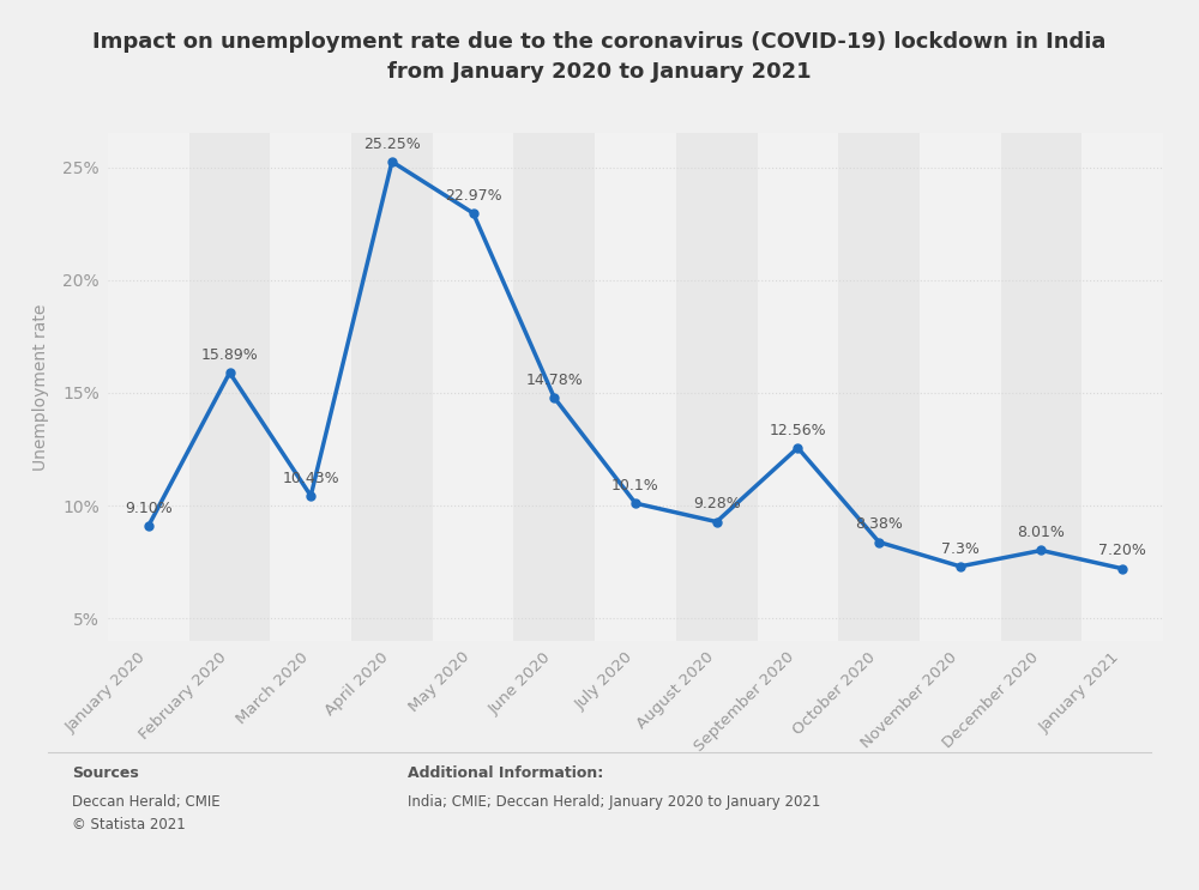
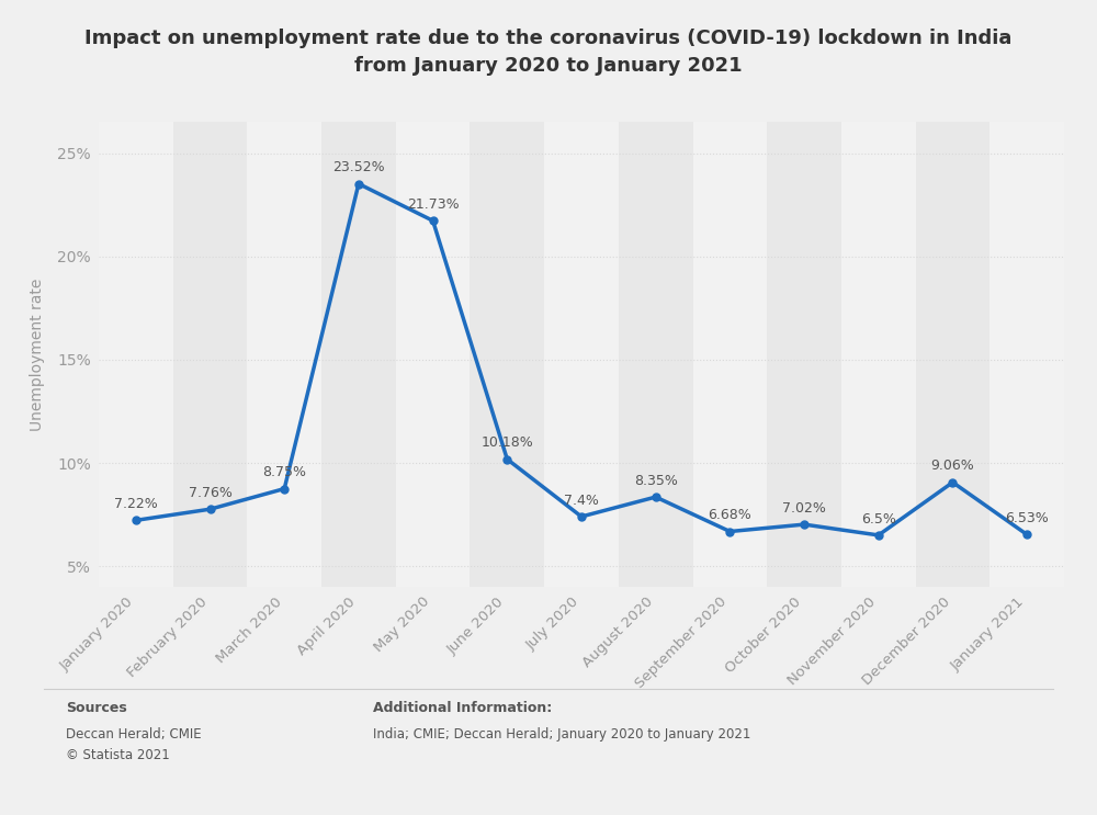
January 2020: 9.10% -> 7.22%
February 2020: 15.89% -> 7.76%
March 2020: 10.43% -> 8.75%
April 2020: 25.25% -> 23.52%
May 2020: 22.97% -> 21.73%
June 2020: 14.78% -> 10.18%
July 2020: 10.1% -> 7.4%
August 2020: 9.28% -> 8.35%
September 2020: 12.56% -> 6.68%
October 2020: 8.38% -> 7.02%
November 2020: 7.3% -> 6.5%
December 2020: 8.01% -> 9.06%
January 2021: 7.20% -> 6.53%
